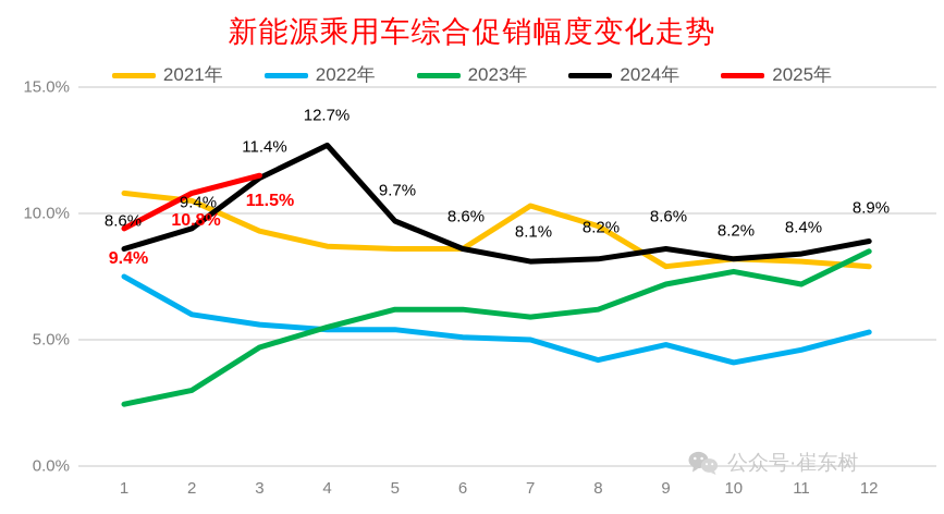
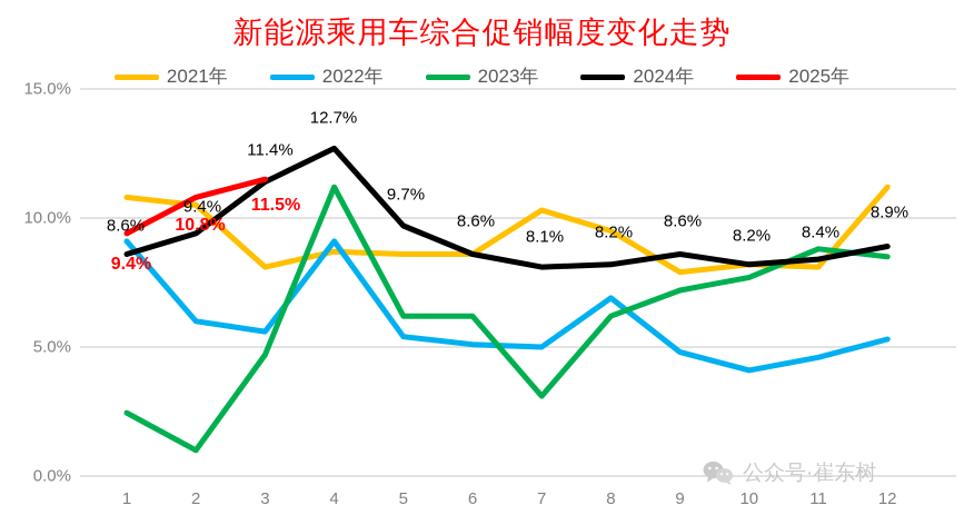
2022年/1: 7.5% -> 9.1%
2023年/2: 3.0% -> 1.0%
2021年/3: 9.3% -> 8.1%
2022年/4: 5.4% -> 9.1%
2023年/4: 5.5% -> 11.2%
2023年/7: 5.9% -> 3.1%
2022年/8: 4.2% -> 6.9%
2023年/11: 7.2% -> 8.8%
2021年/12: 7.9% -> 11.2%
